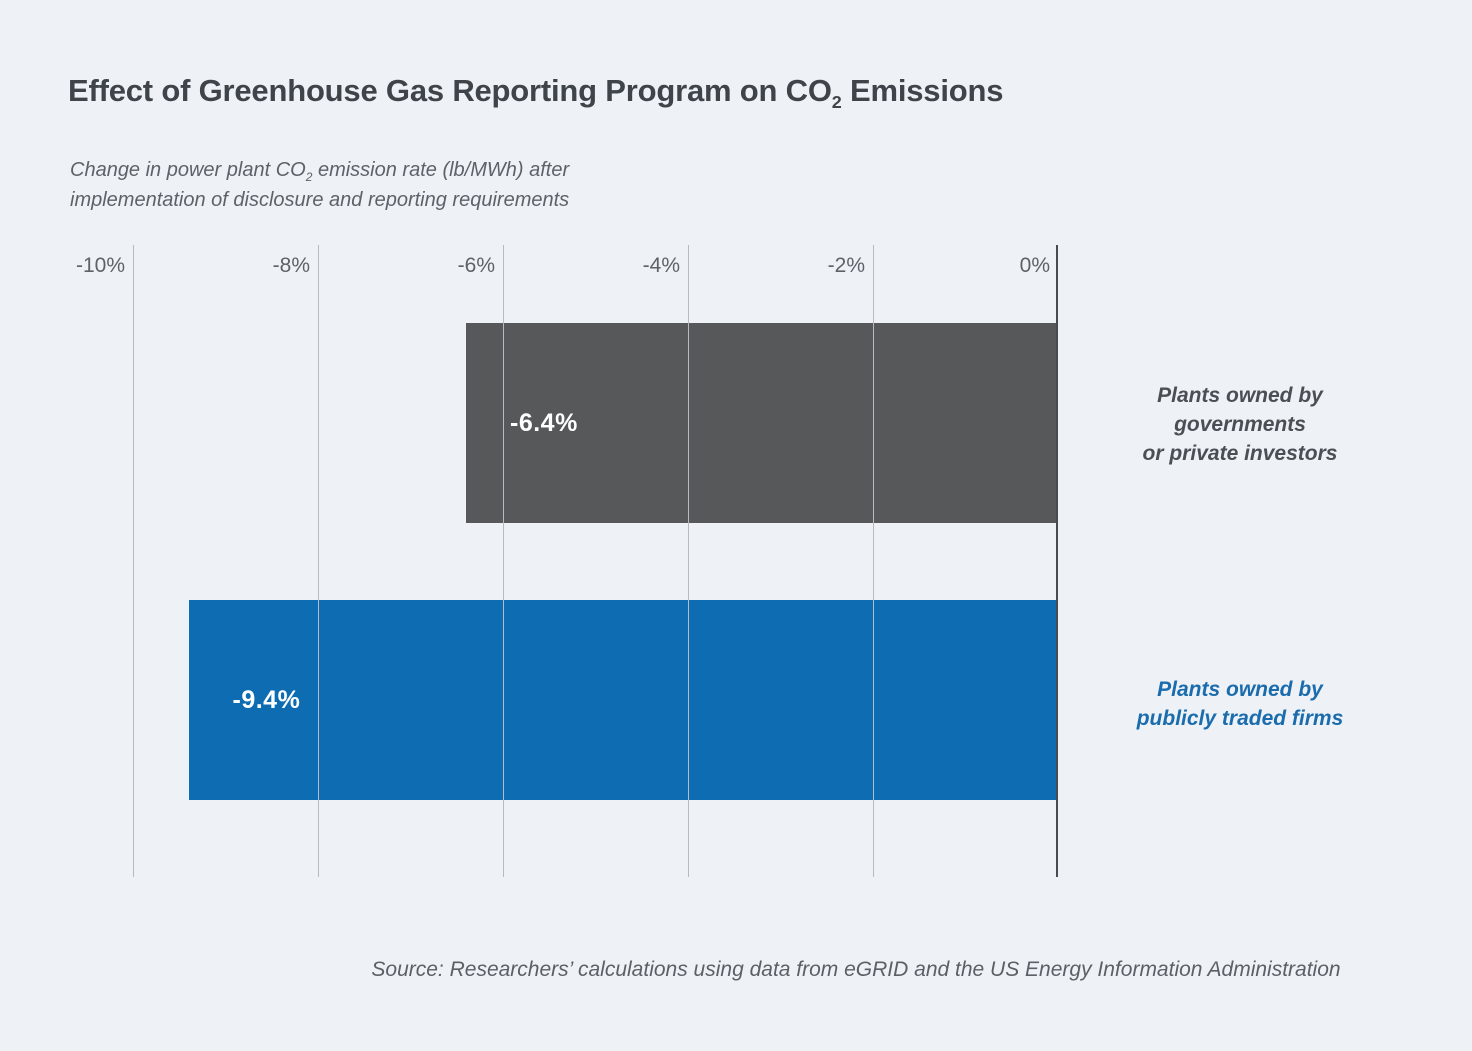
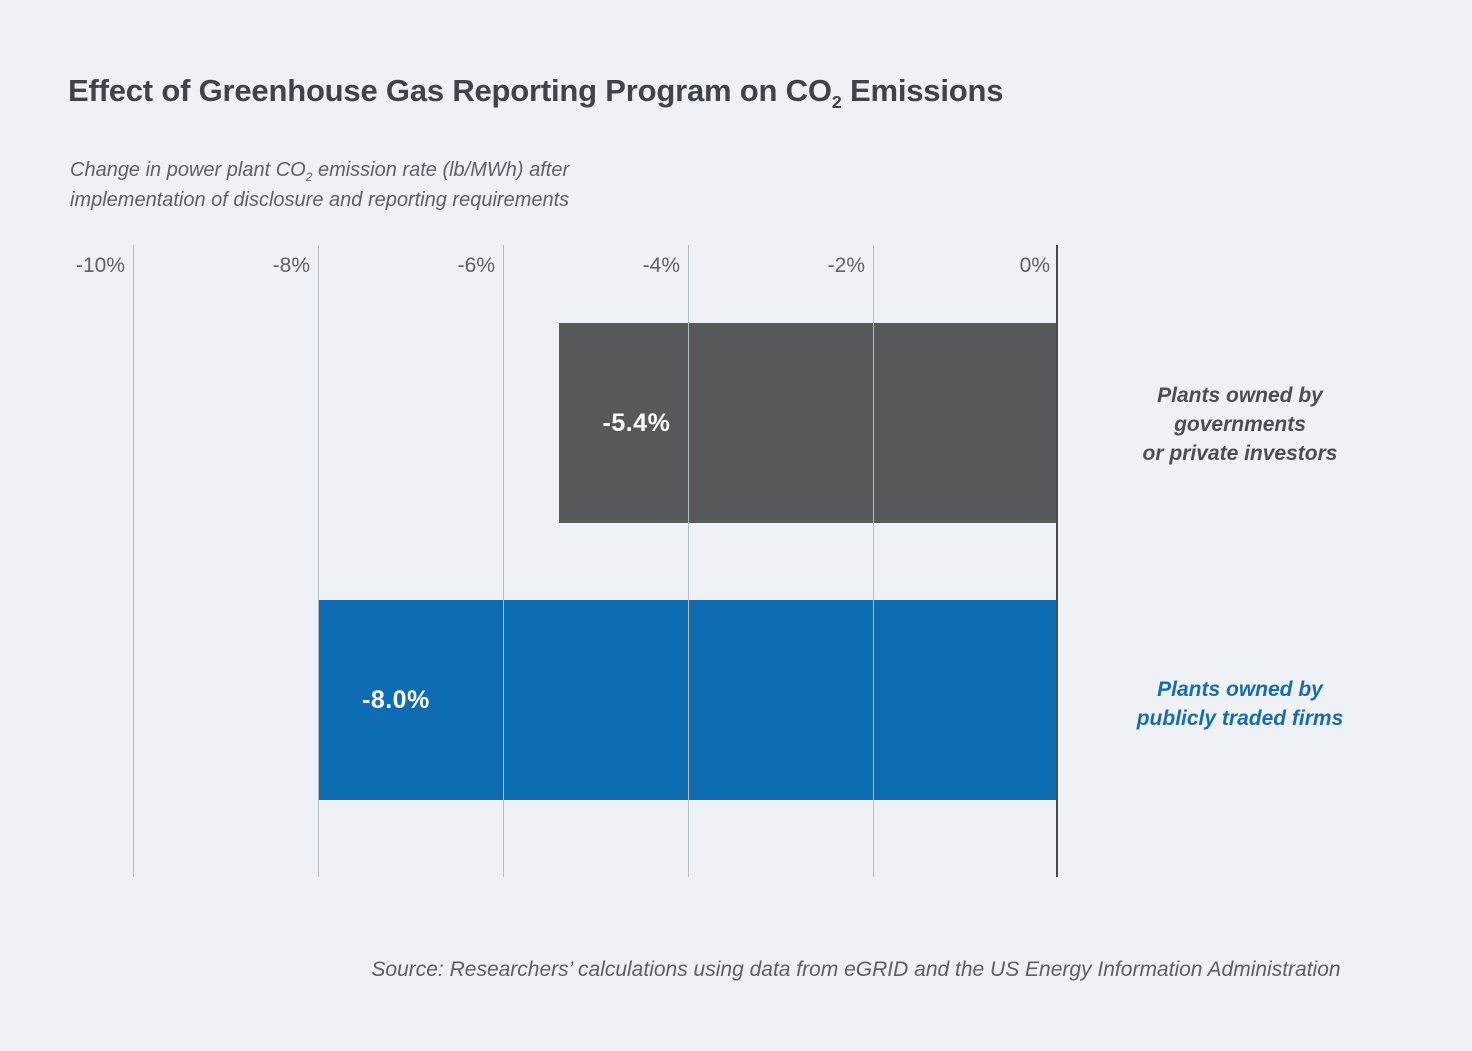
Plants owned by governments or private investors: -6.4% -> -5.4%
Plants owned by publicly traded firms: -9.4% -> -8.0%
